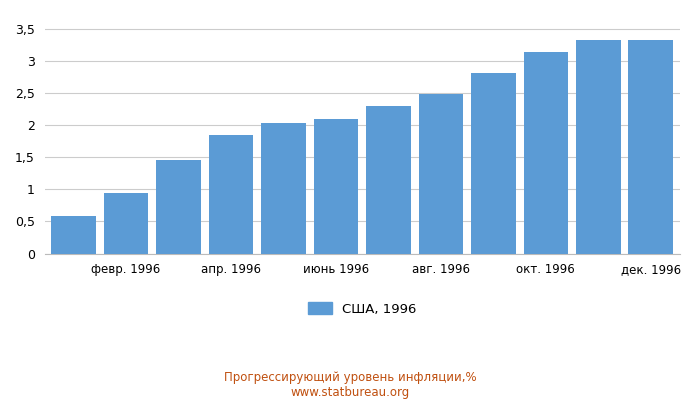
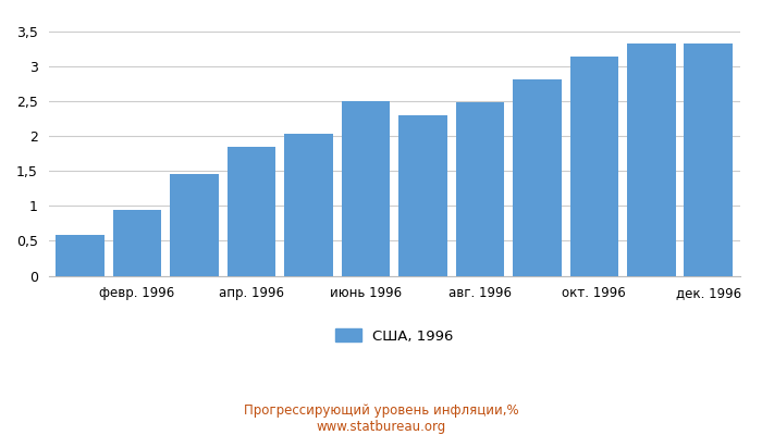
июнь 1996: 2,09 -> 2,50
